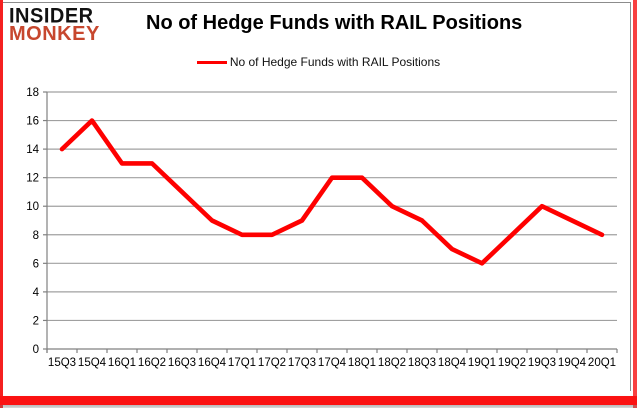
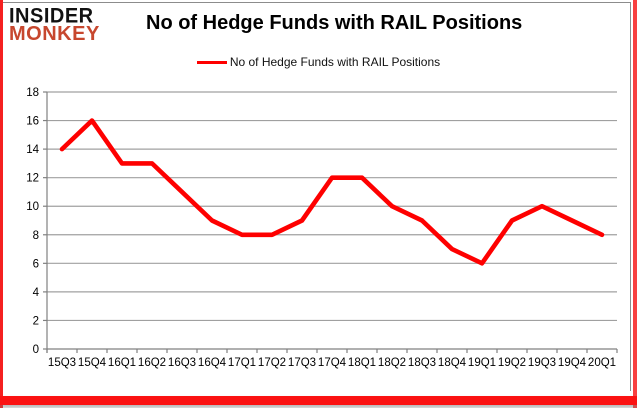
19Q2: 8 -> 9
